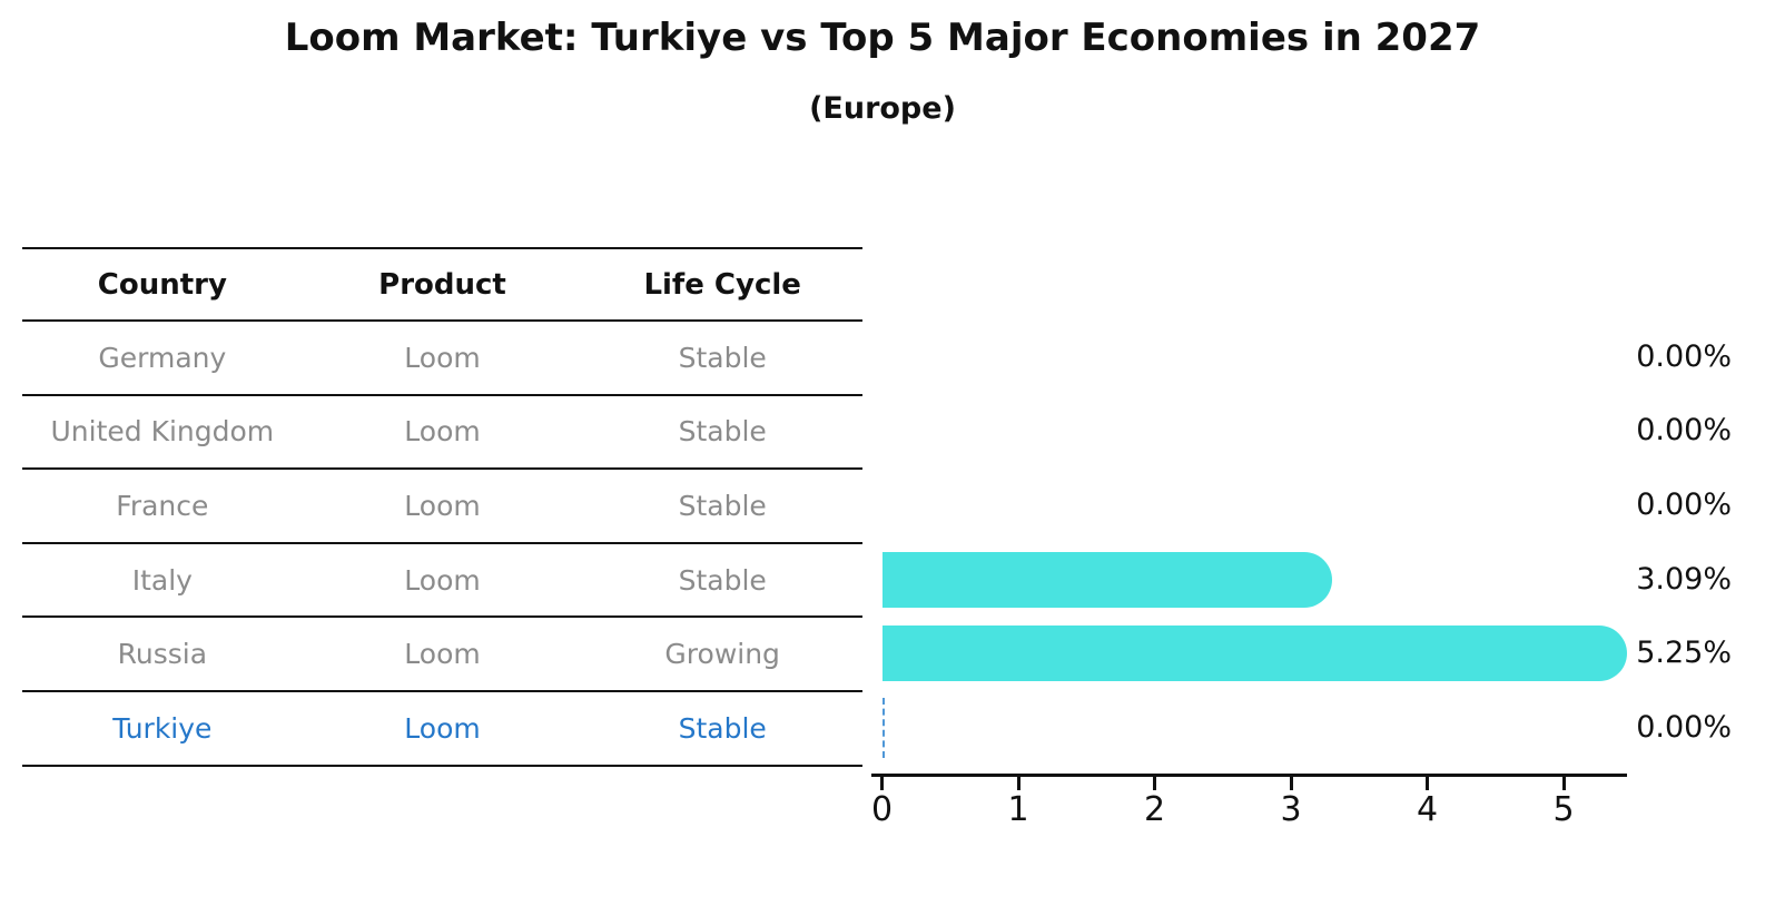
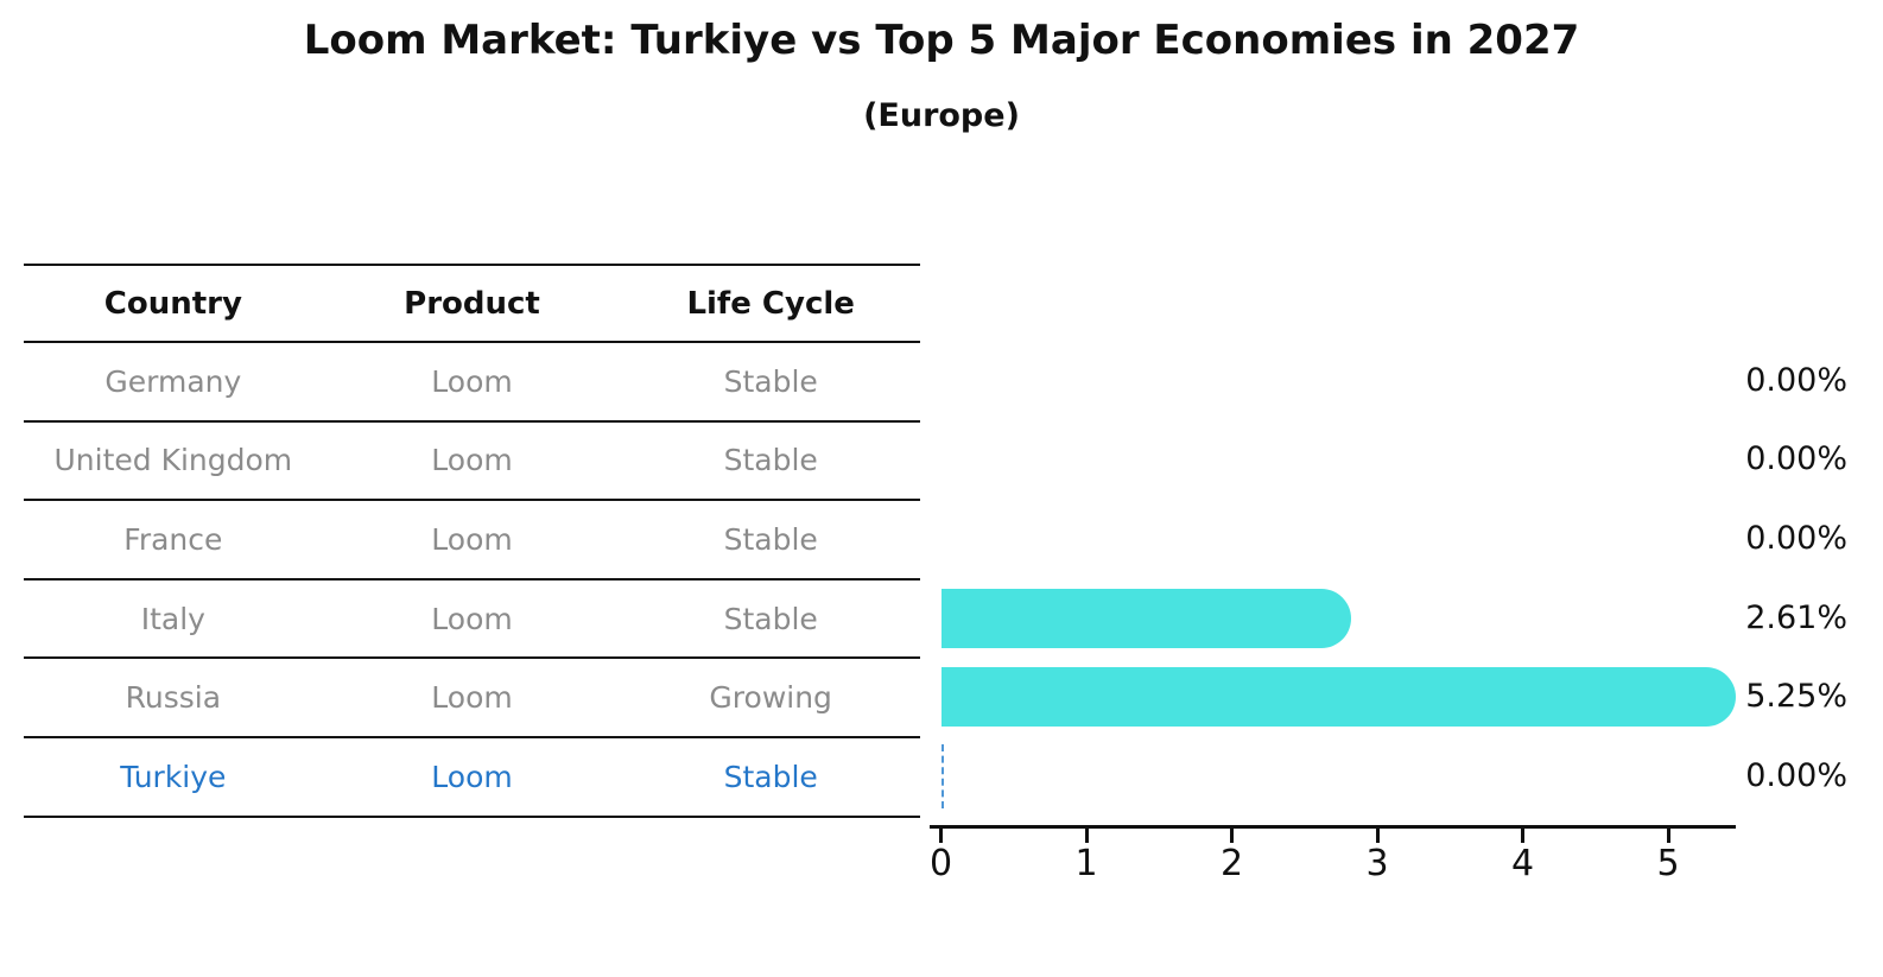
Italy: 3.09% -> 2.61%
